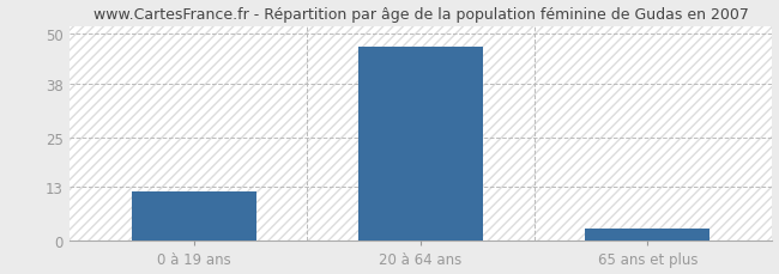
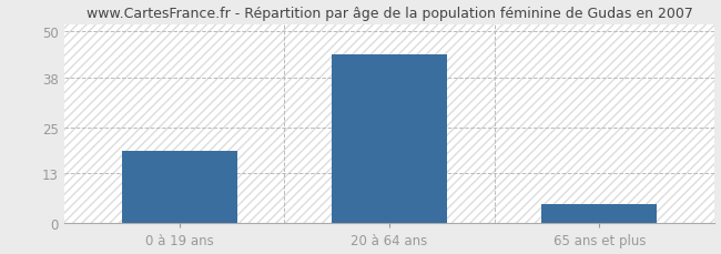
0 à 19 ans: 12 -> 19
20 à 64 ans: 47 -> 44
65 ans et plus: 3 -> 5
